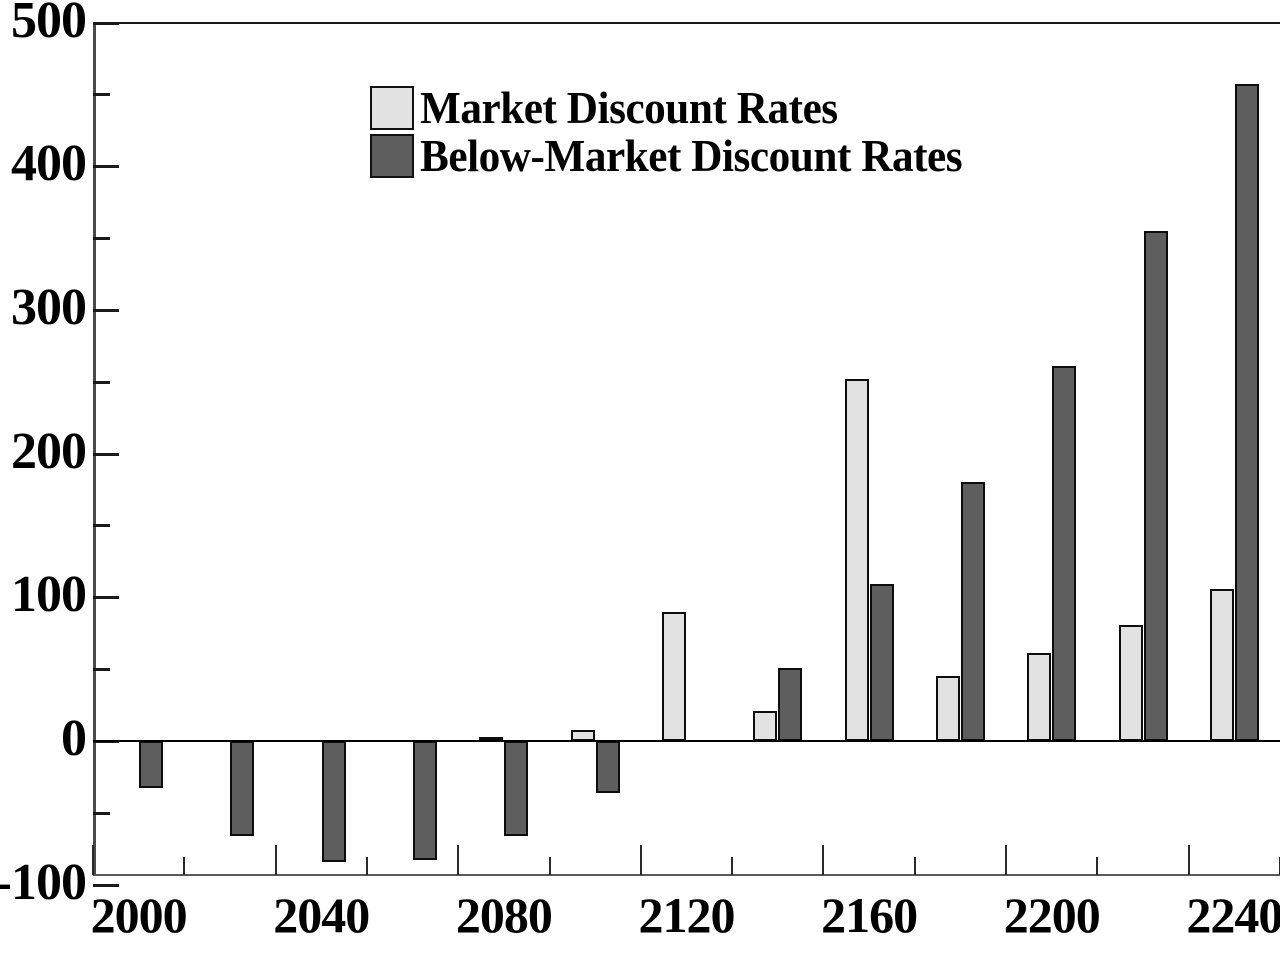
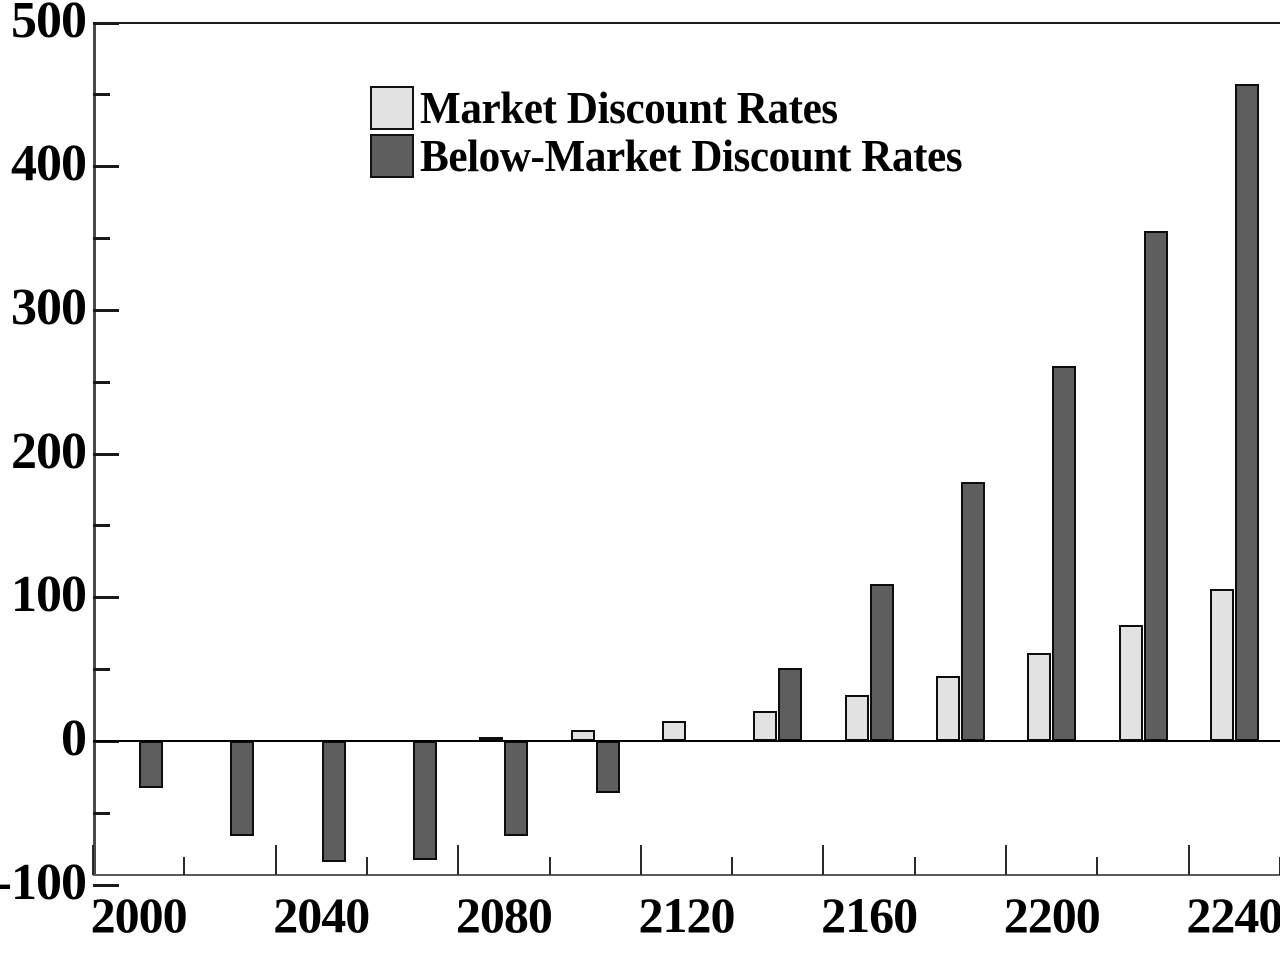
Market Discount Rates/2120: 90 -> 14
Market Discount Rates/2160: 252 -> 32
